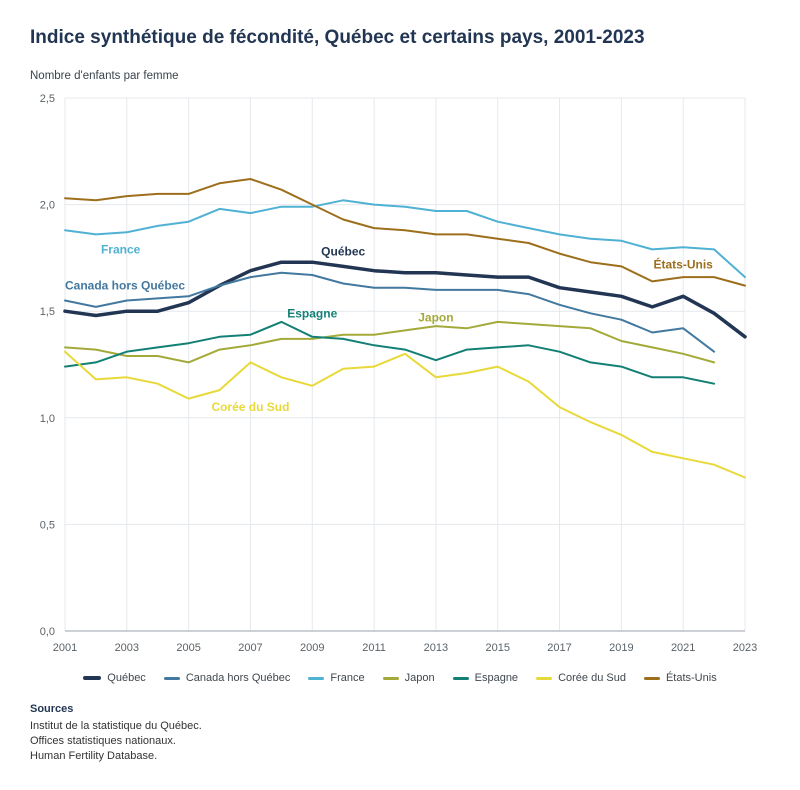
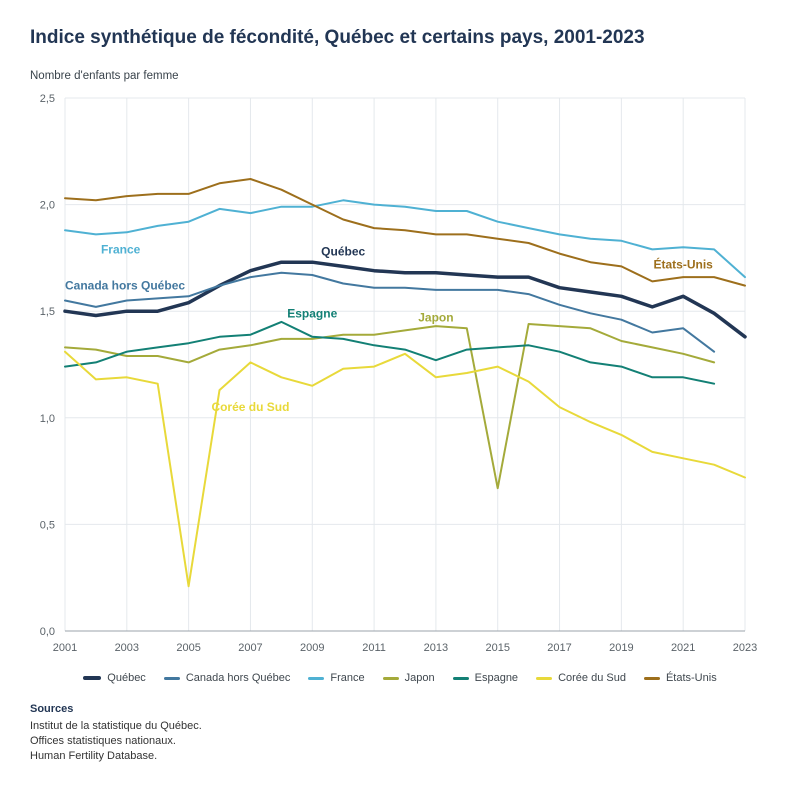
Corée du Sud/2005: 1,09 -> 0,21
Japon/2015: 1,45 -> 0,67
